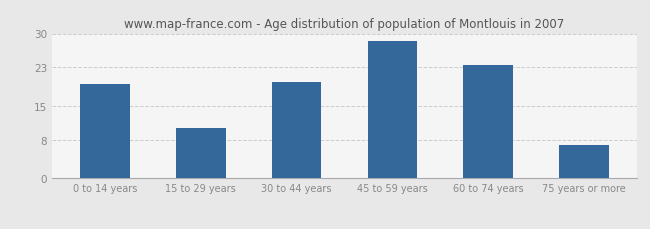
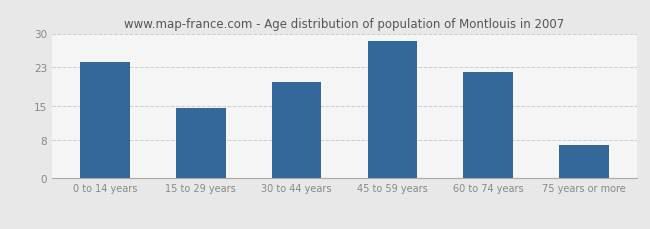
0 to 14 years: 19.5 -> 24.0
15 to 29 years: 10.5 -> 14.5
60 to 74 years: 23.5 -> 22.0
